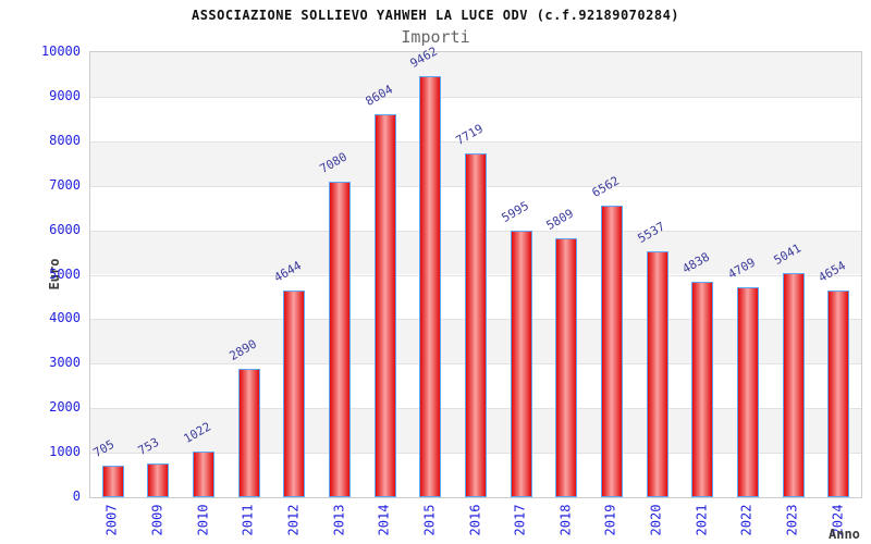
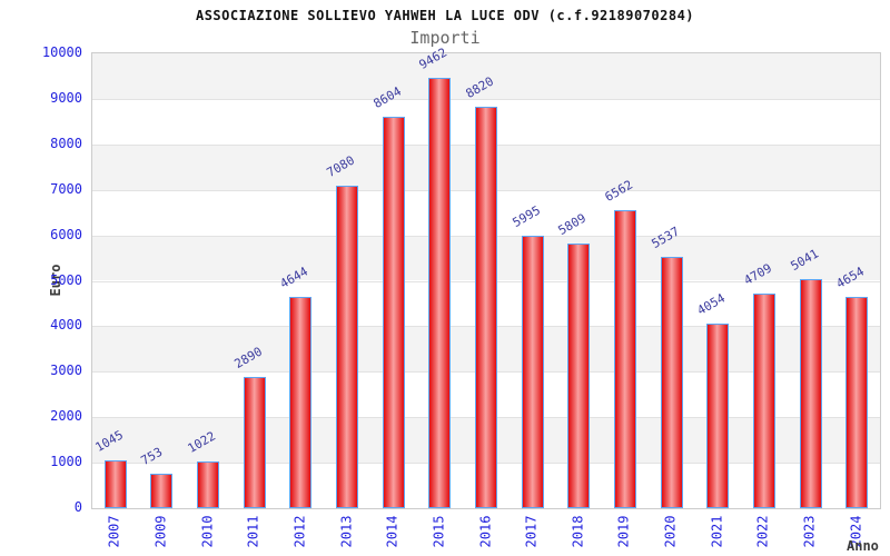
2007: 705 -> 1045
2016: 7719 -> 8820
2021: 4838 -> 4054
